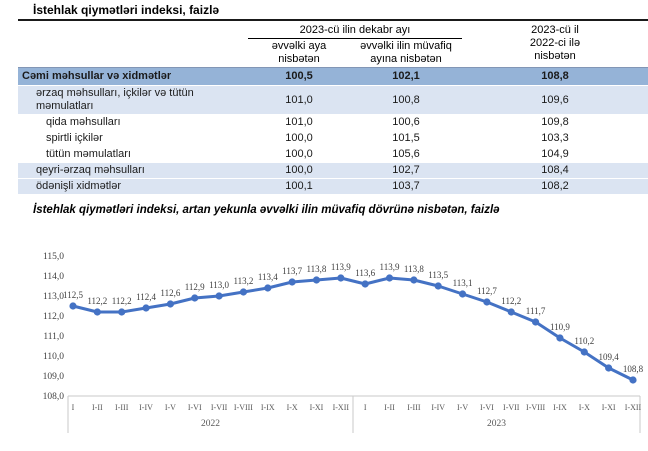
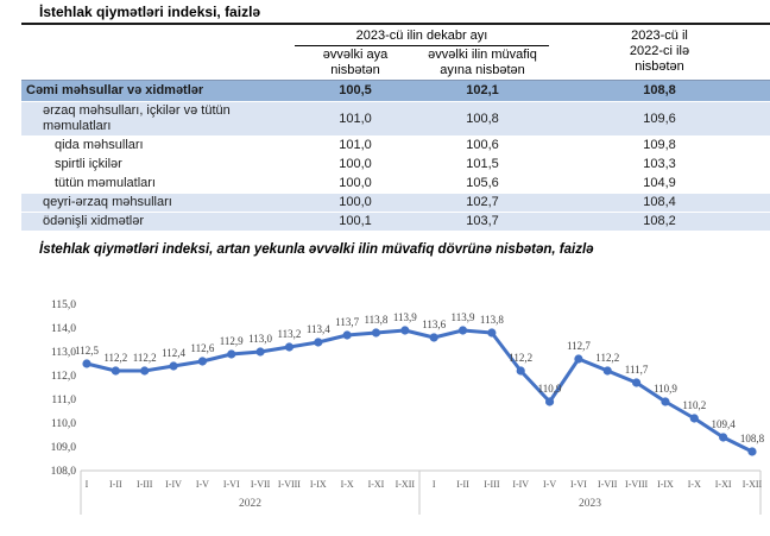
2023/I-IV: 113,5 -> 112,2
2023/I-V: 113,1 -> 110,9
